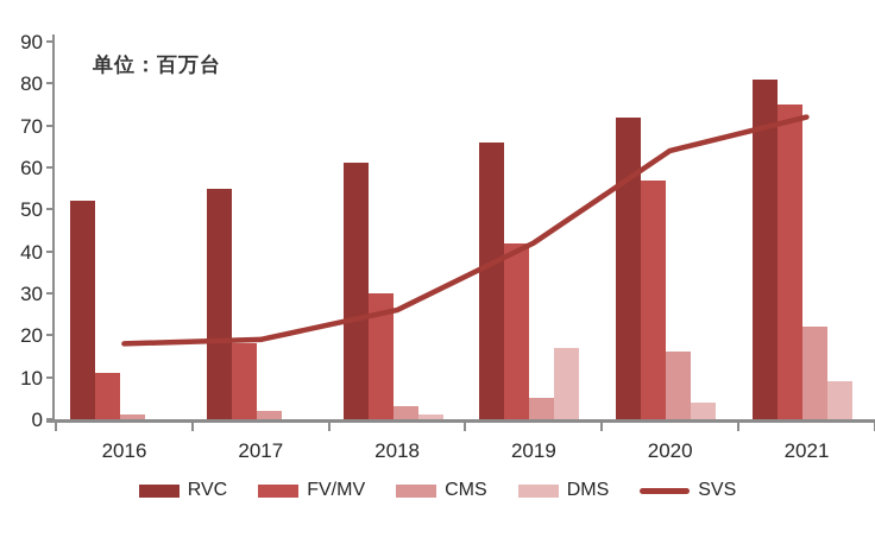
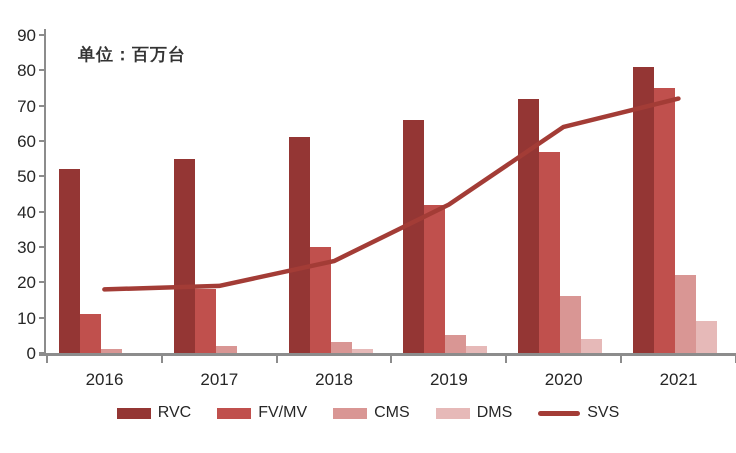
DMS/2019: 17 -> 2
